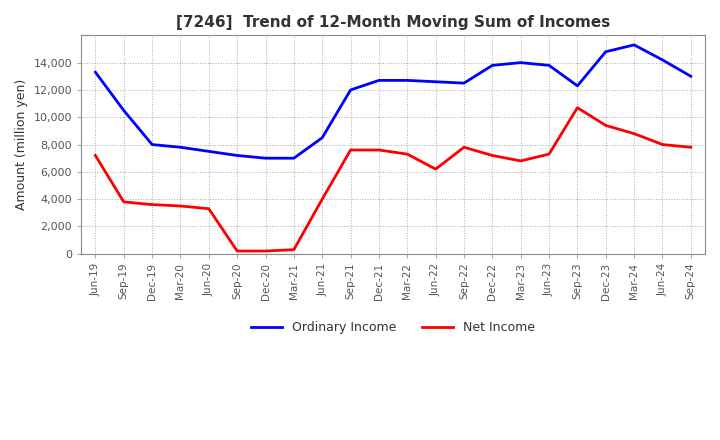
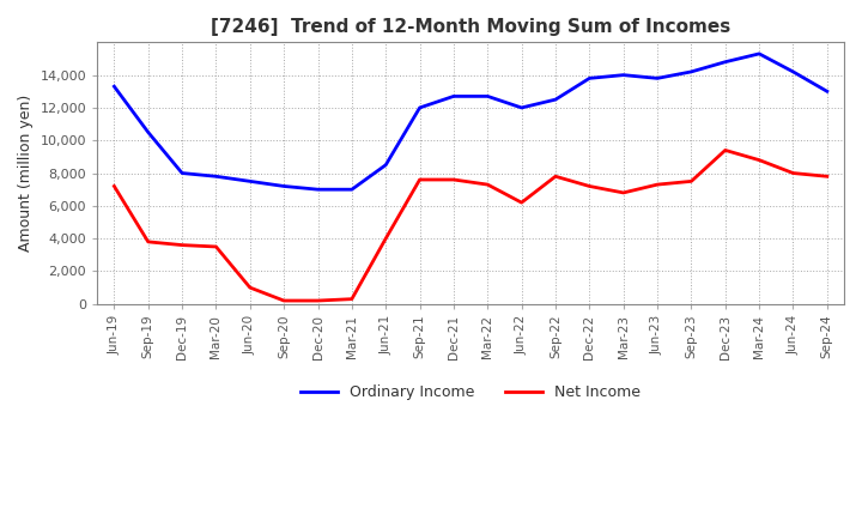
Net Income/Jun-20: 3,300 -> 1,000
Ordinary Income/Jun-22: 12,600 -> 12,000
Ordinary Income/Sep-23: 12,300 -> 14,200
Net Income/Sep-23: 10,700 -> 7,500
